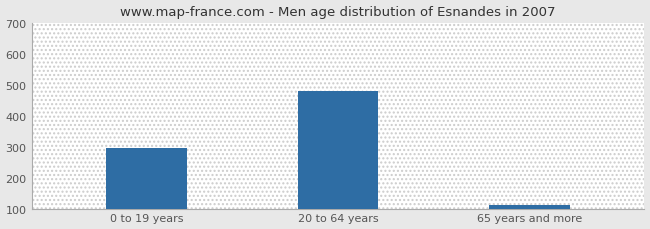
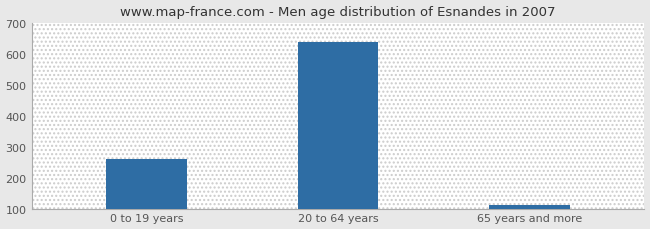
0 to 19 years: 295 -> 260
20 to 64 years: 480 -> 638
